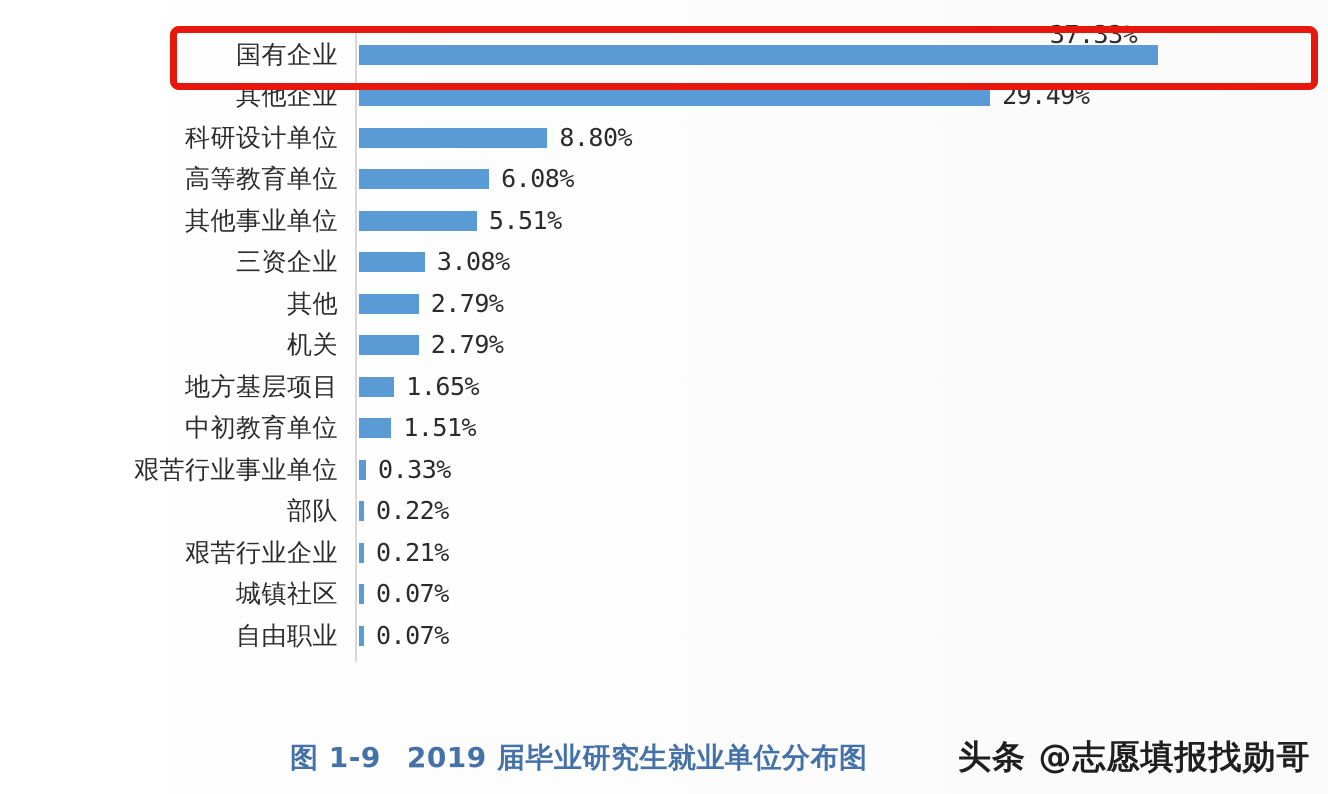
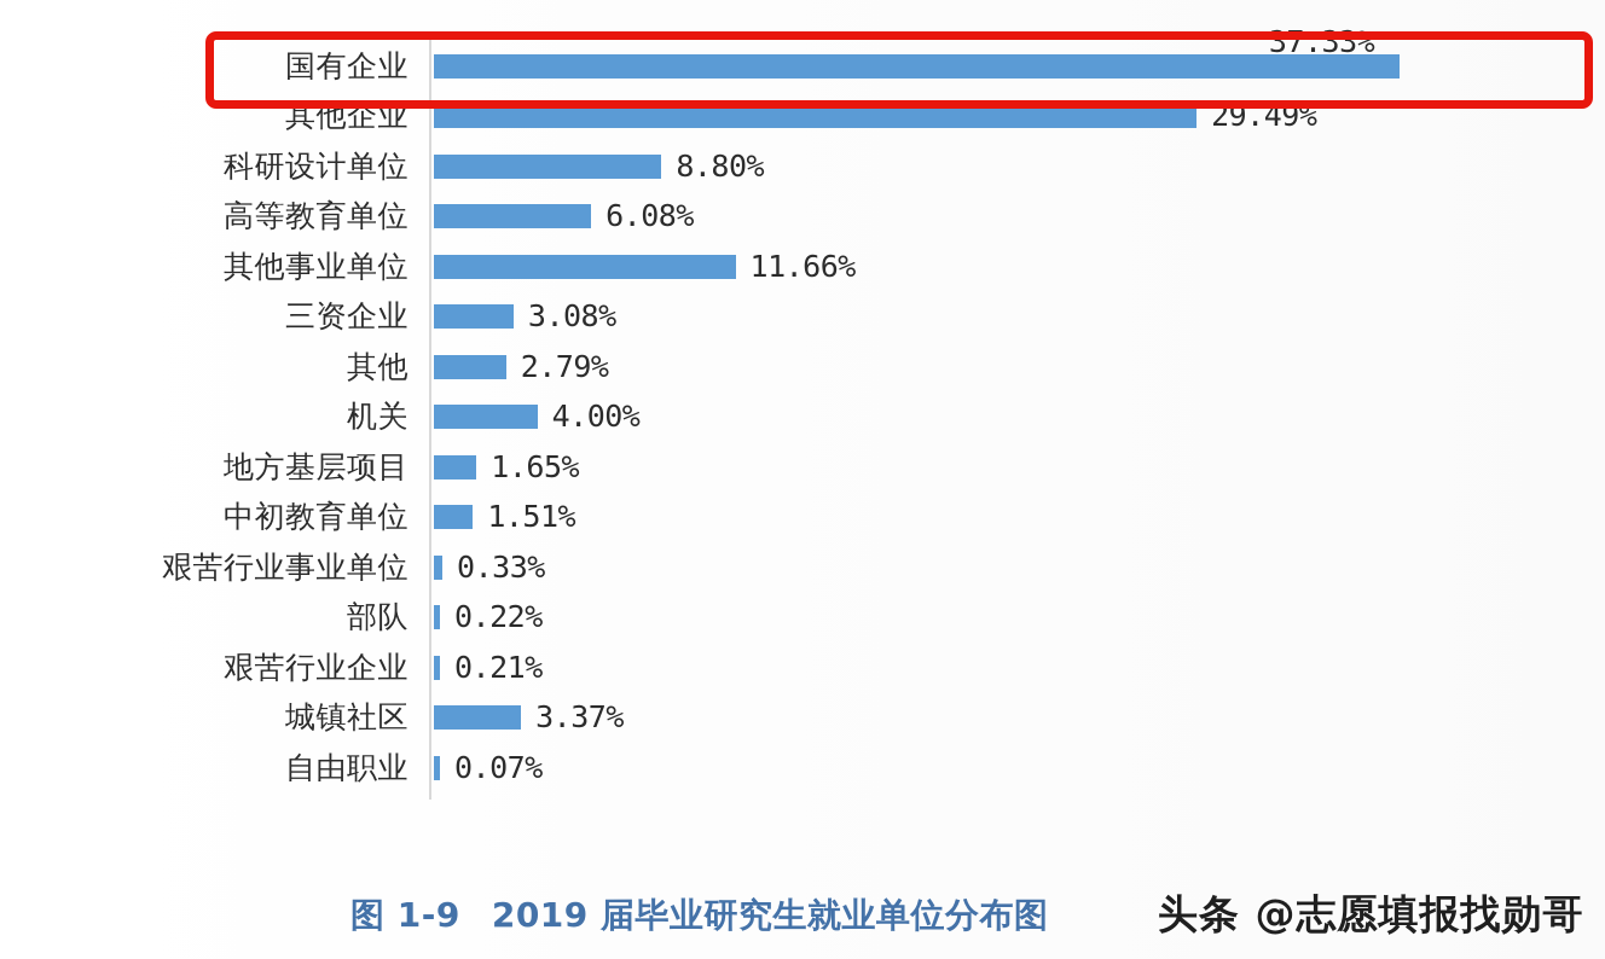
其他事业单位: 5.51% -> 11.66%
机关: 2.79% -> 4.00%
城镇社区: 0.07% -> 3.37%
